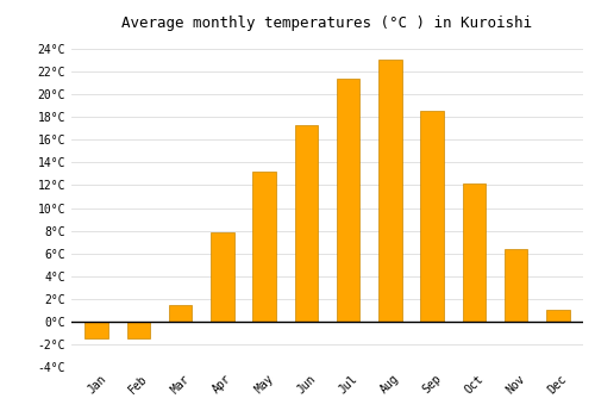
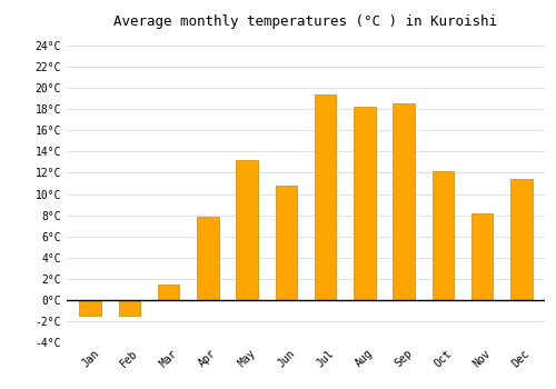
Jun: 17.3°C -> 10.8°C
Jul: 21.4°C -> 19.4°C
Aug: 23.1°C -> 18.2°C
Nov: 6.4°C -> 8.2°C
Dec: 1.0°C -> 11.4°C
